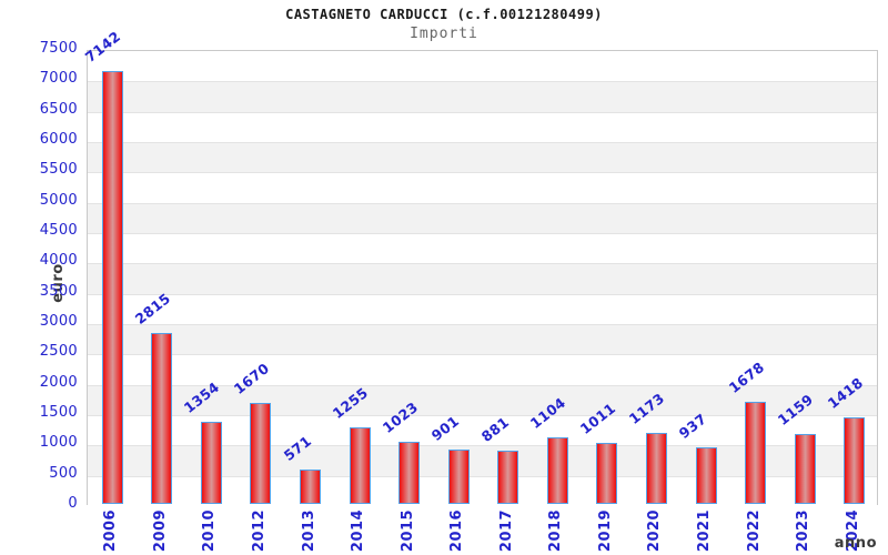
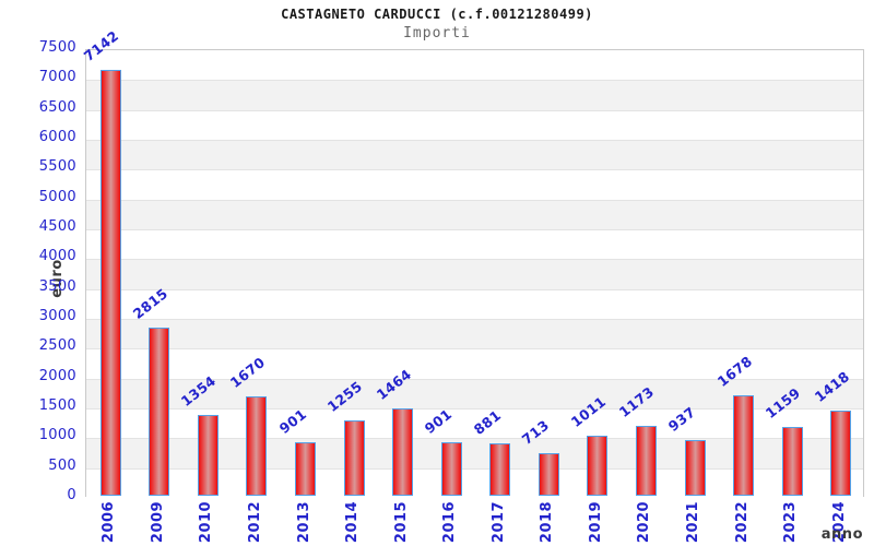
2013: 571 -> 901
2015: 1023 -> 1464
2018: 1104 -> 713
